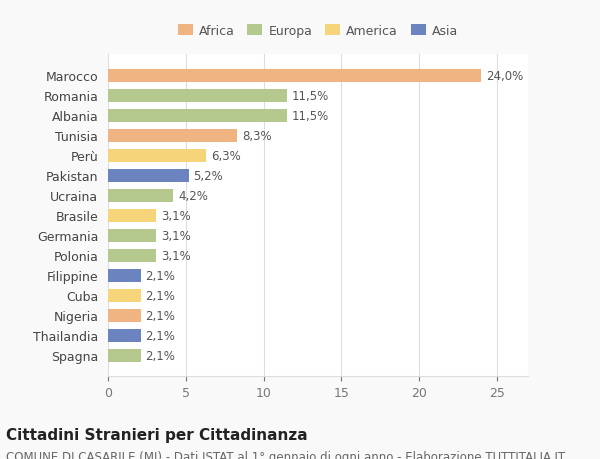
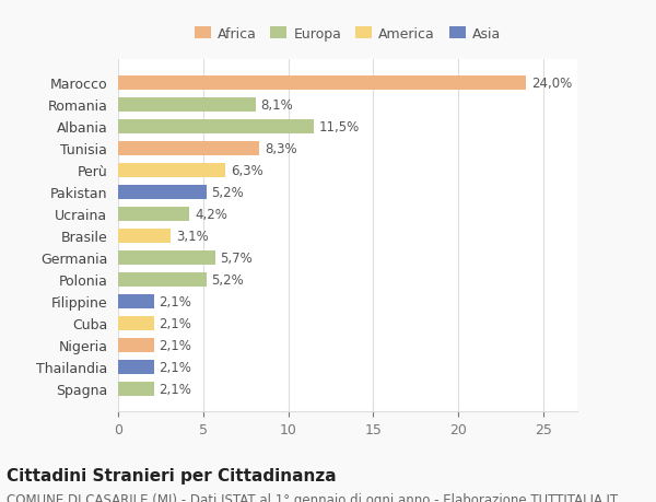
Romania: 11,5% -> 8,1%
Germania: 3,1% -> 5,7%
Polonia: 3,1% -> 5,2%
